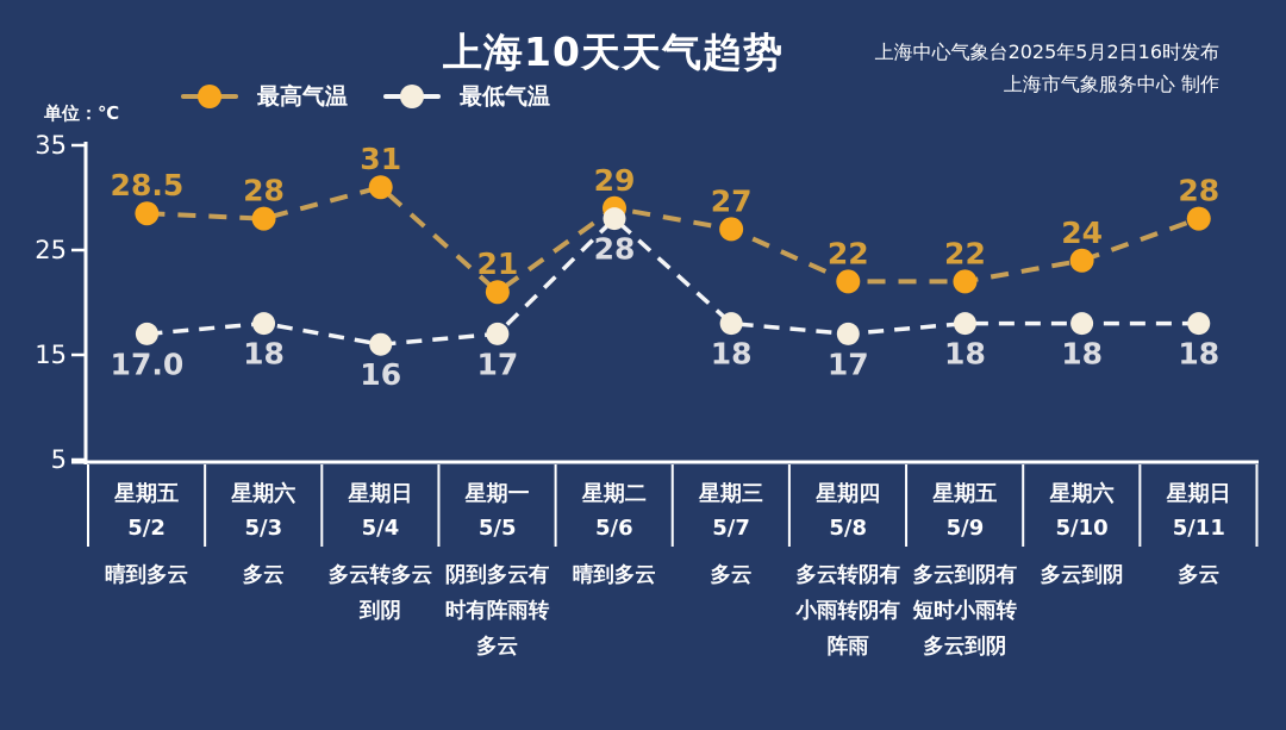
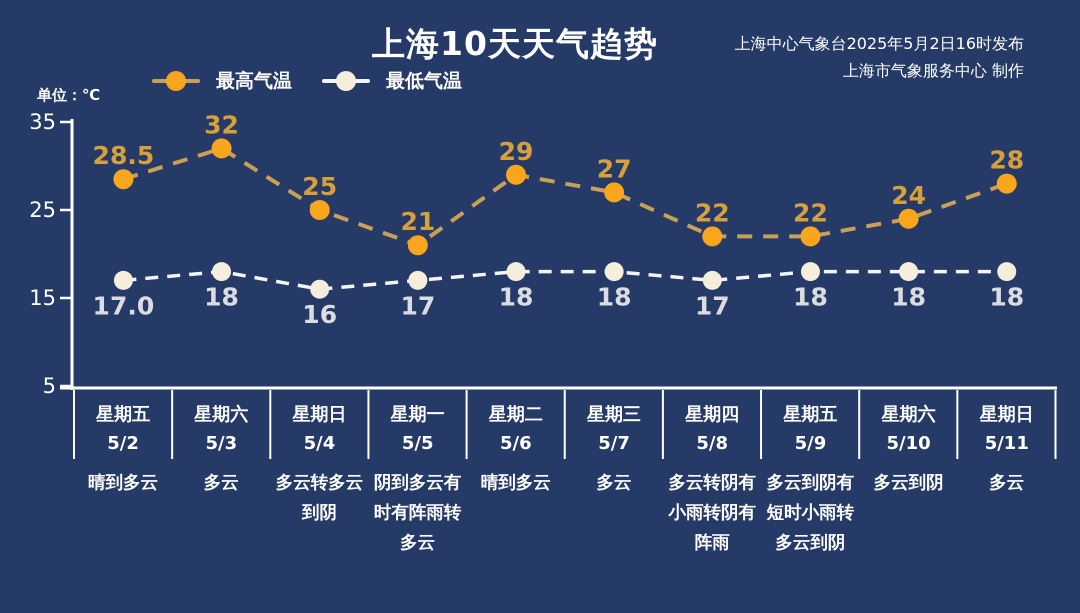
最高气温/5/3: 28 -> 32
最高气温/5/4: 31 -> 25
最低气温/5/6: 28 -> 18
